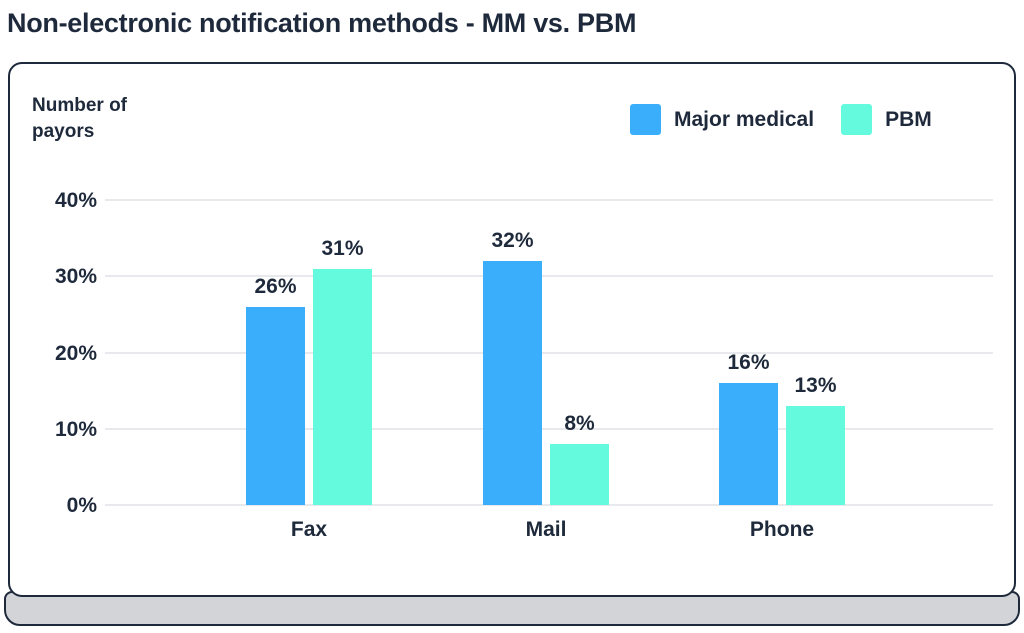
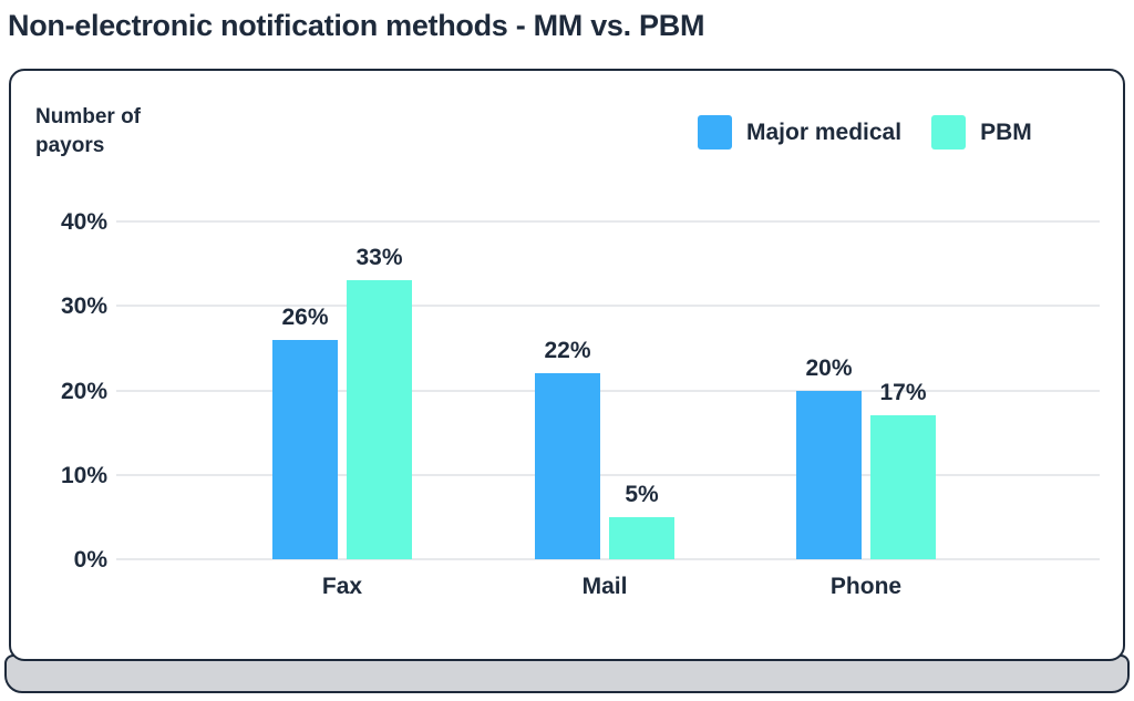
PBM/Fax: 31% -> 33%
Major medical/Mail: 32% -> 22%
PBM/Mail: 8% -> 5%
Major medical/Phone: 16% -> 20%
PBM/Phone: 13% -> 17%
